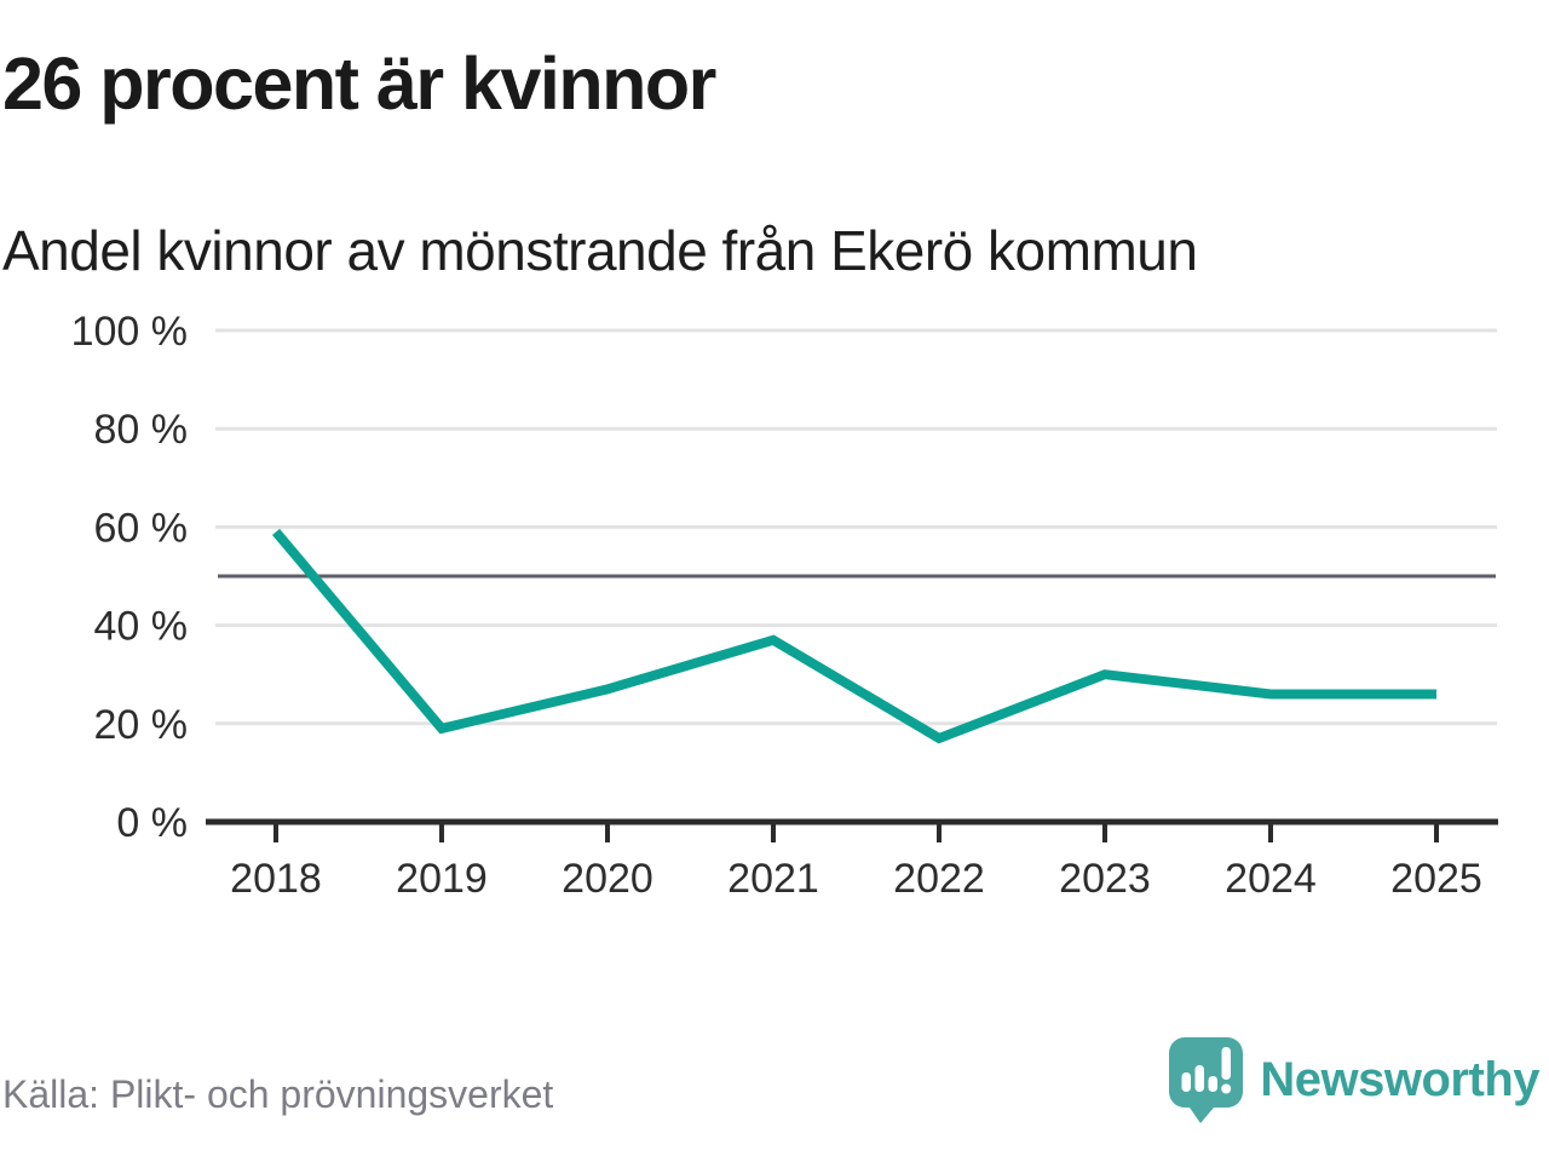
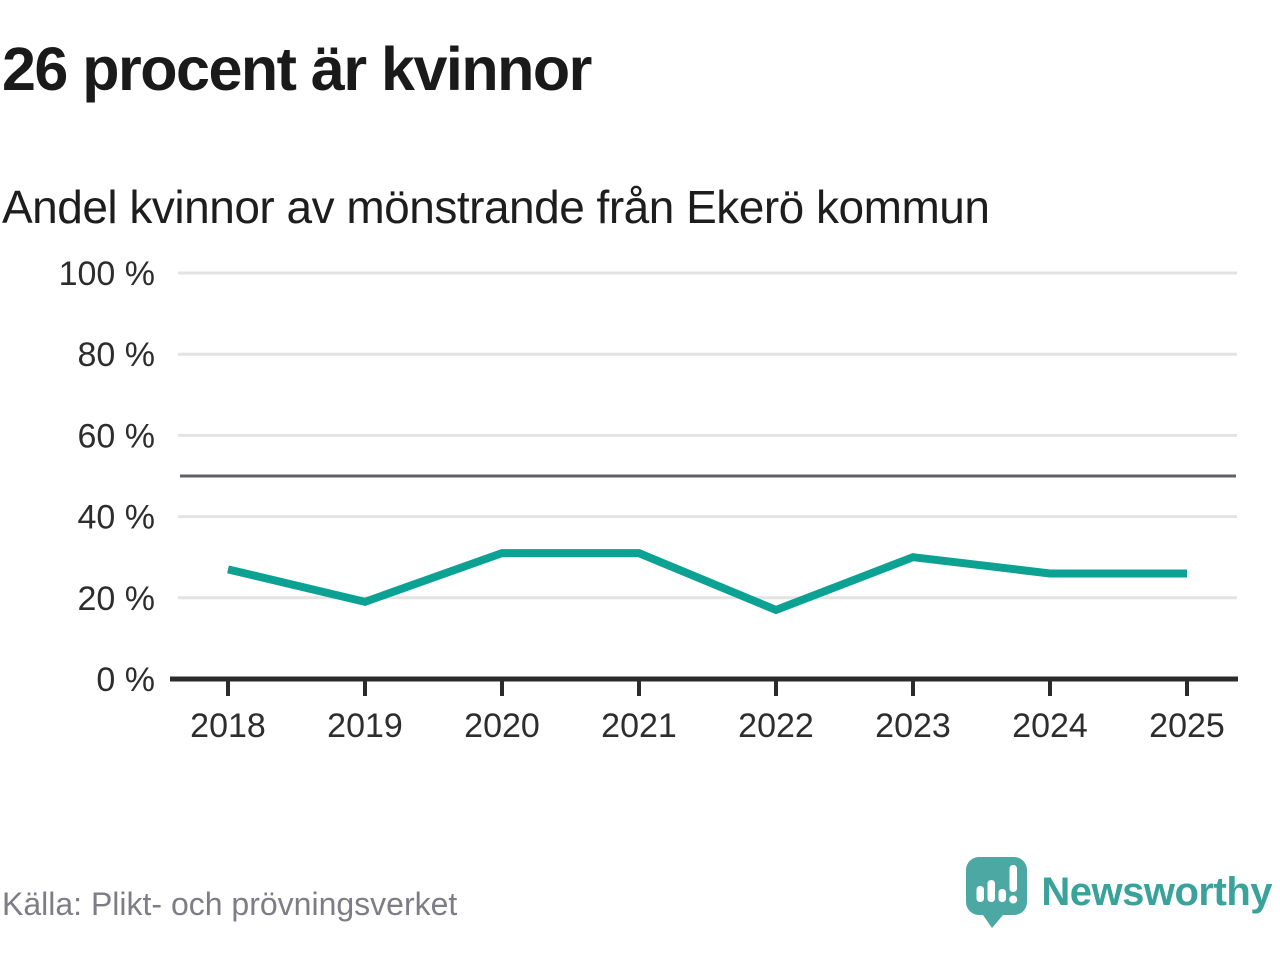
2018: 59% -> 27%
2020: 27% -> 31%
2021: 37% -> 31%
